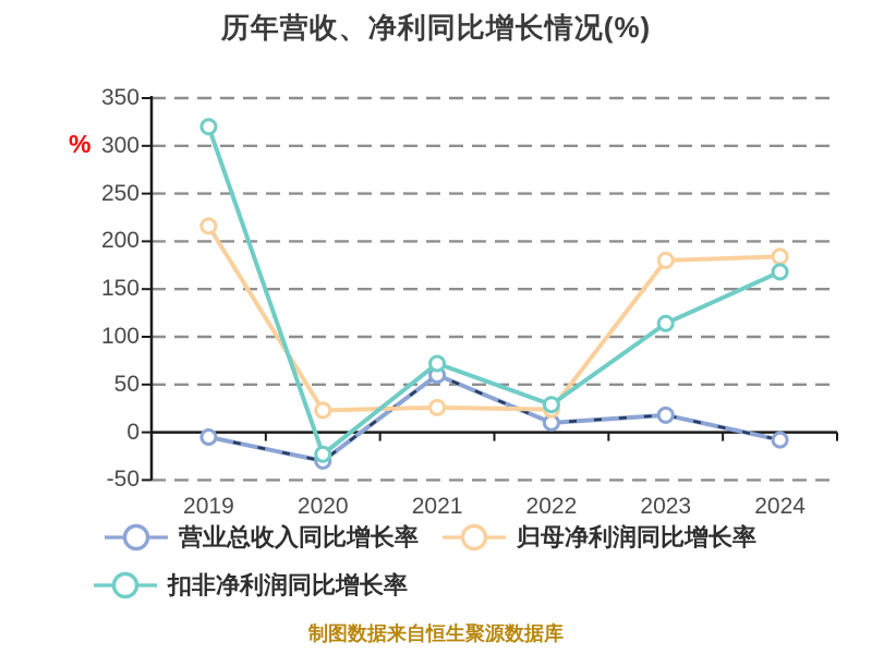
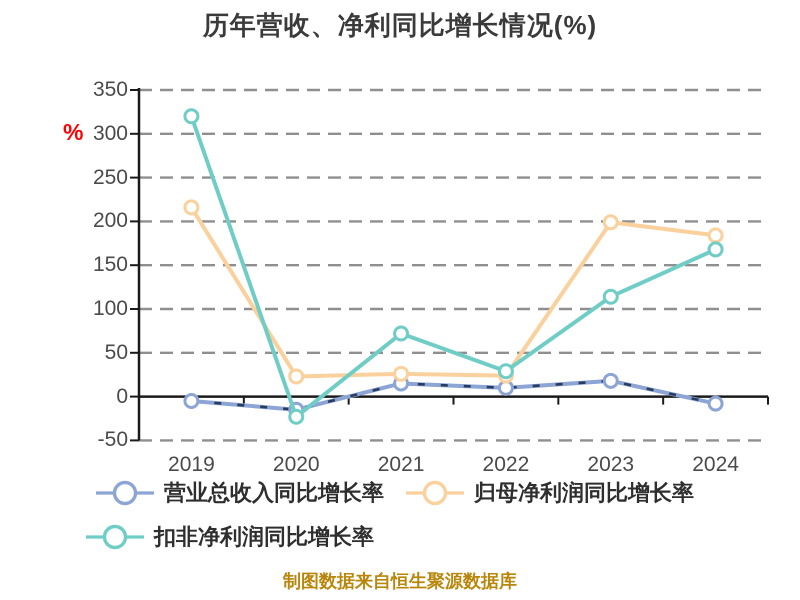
营业总收入同比增长率/2020: -30 -> -20
营业总收入同比增长率/2021: 60 -> 20
归母净利润同比增长率/2023: 180 -> 200
